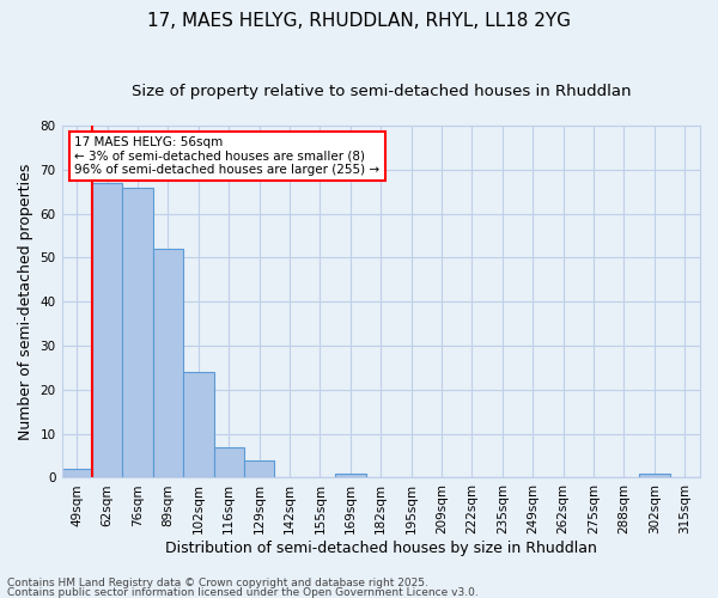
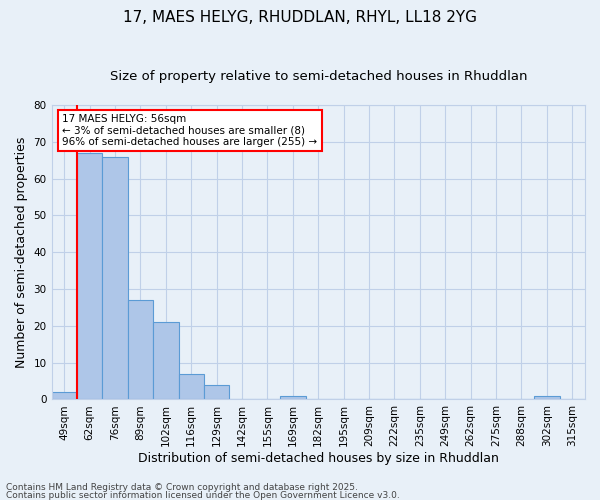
89sqm: 52 -> 27
102sqm: 24 -> 21
